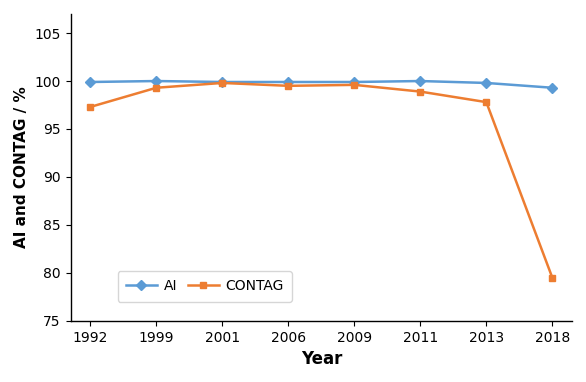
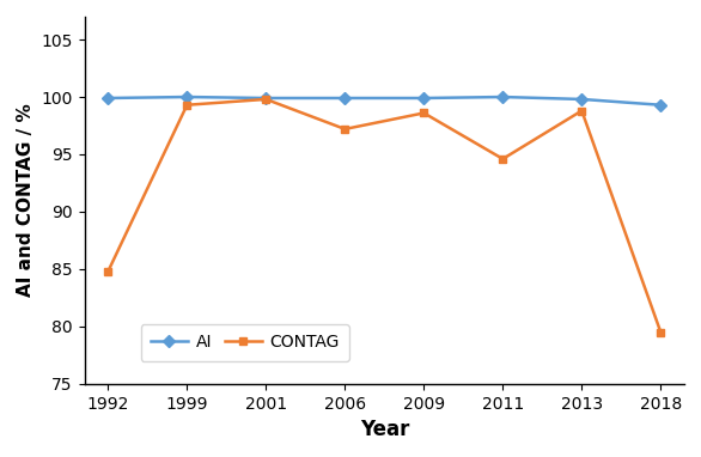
CONTAG/1992: 97.3 -> 84.8
CONTAG/2006: 99.5 -> 97.2
CONTAG/2009: 99.6 -> 98.6
CONTAG/2011: 98.9 -> 94.6
CONTAG/2013: 97.8 -> 98.8
